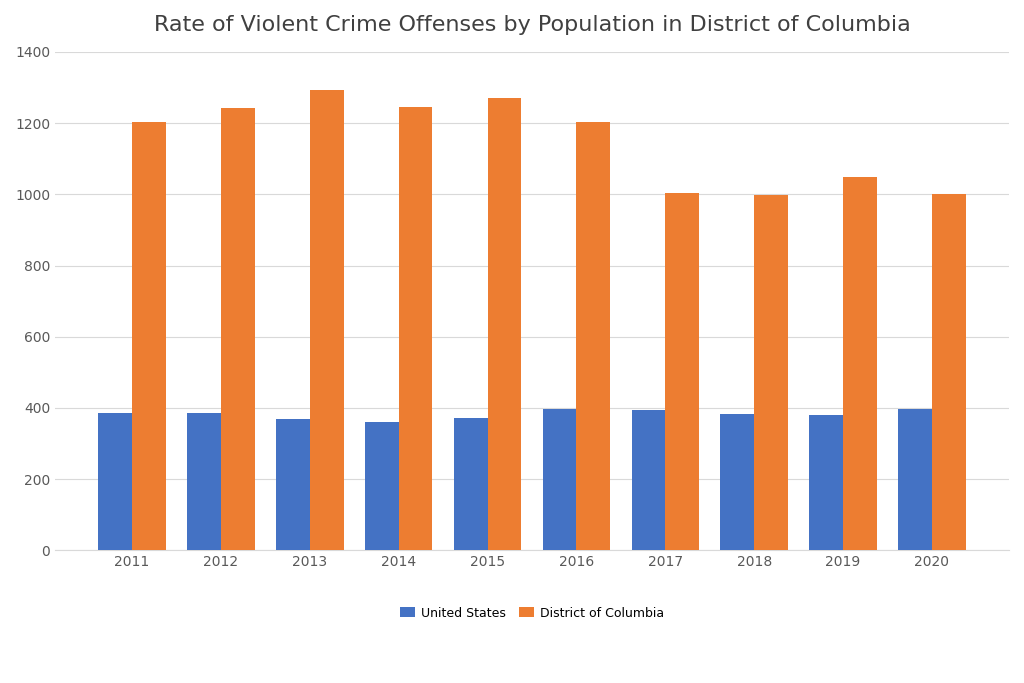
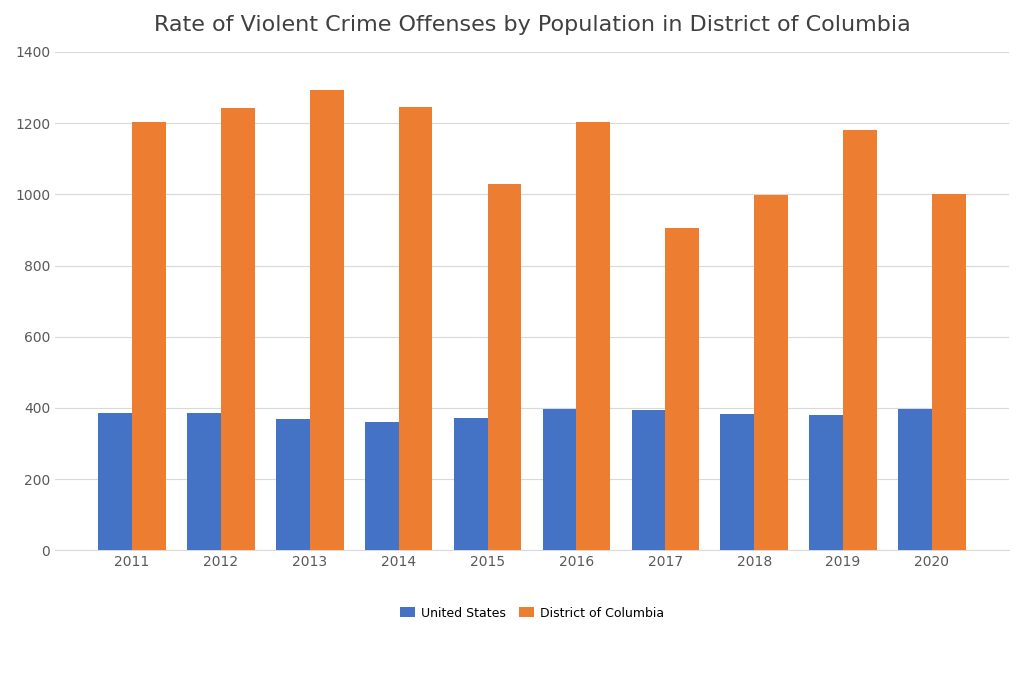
District of Columbia/2015: 1269 -> 1030
District of Columbia/2017: 1003 -> 905
District of Columbia/2019: 1049 -> 1180
